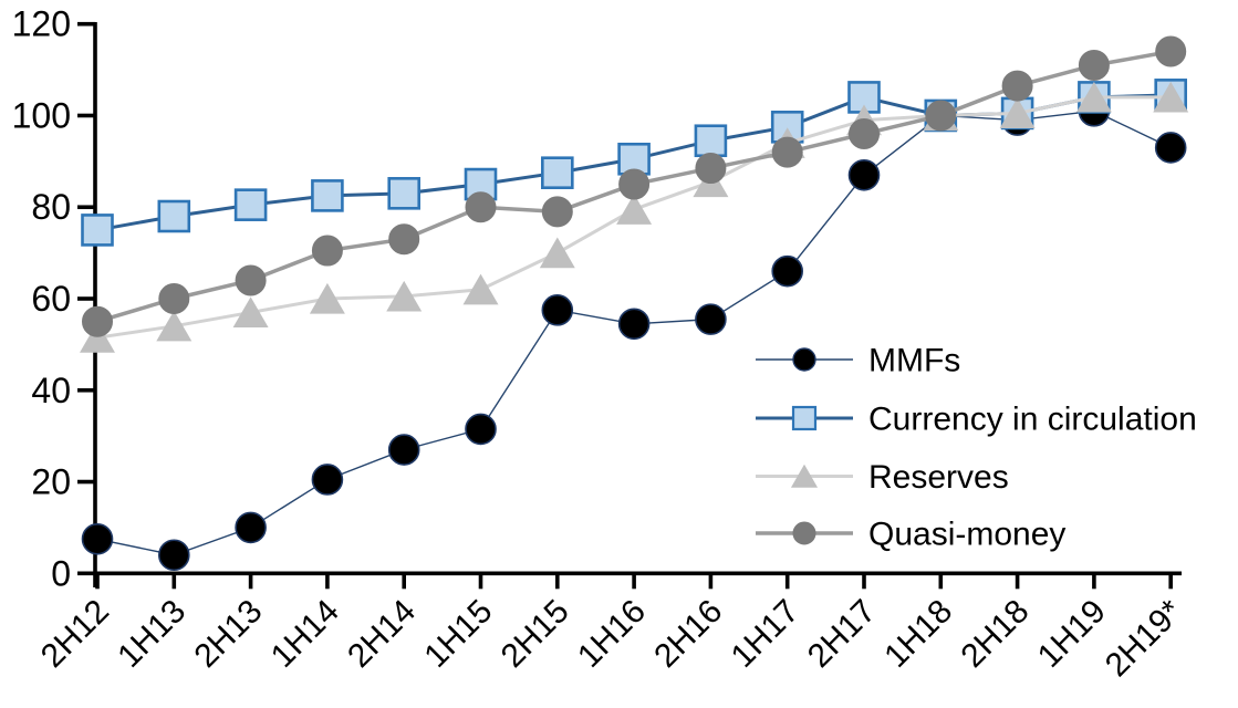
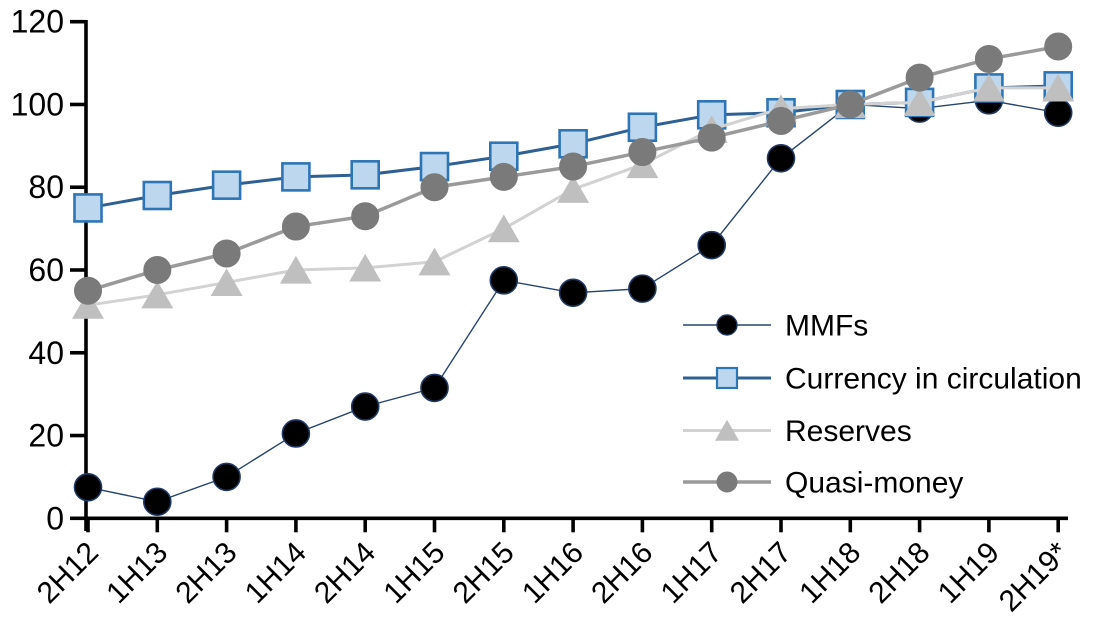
Quasi-money/2H15: 79 -> 82
Currency in circulation/2H17: 104 -> 98
MMFs/2H19*: 93 -> 98
